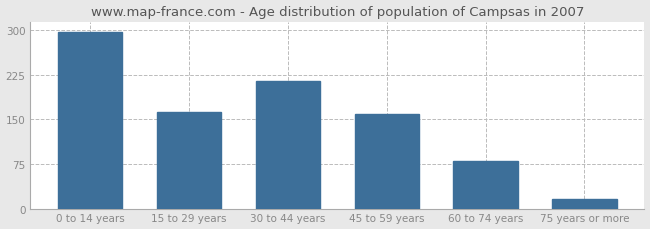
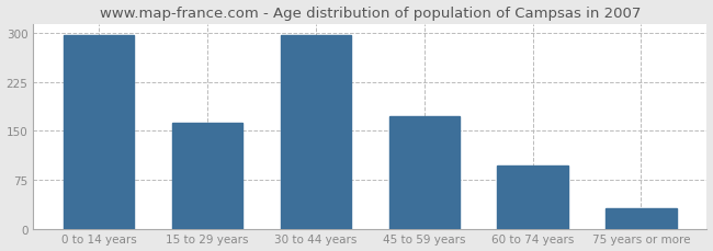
30 to 44 years: 214 -> 297
45 to 59 years: 160 -> 173
60 to 74 years: 80 -> 97
75 years or more: 16 -> 32
